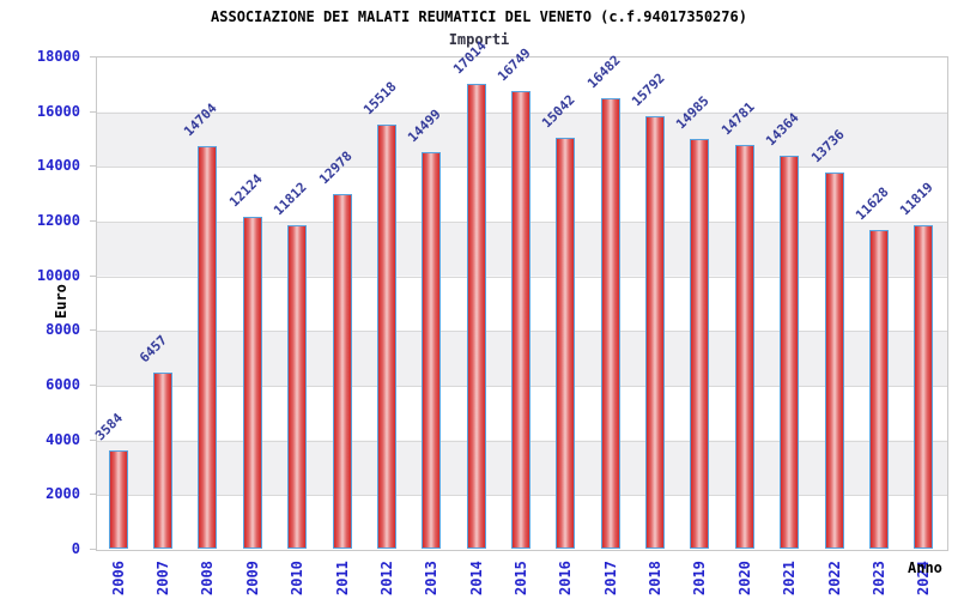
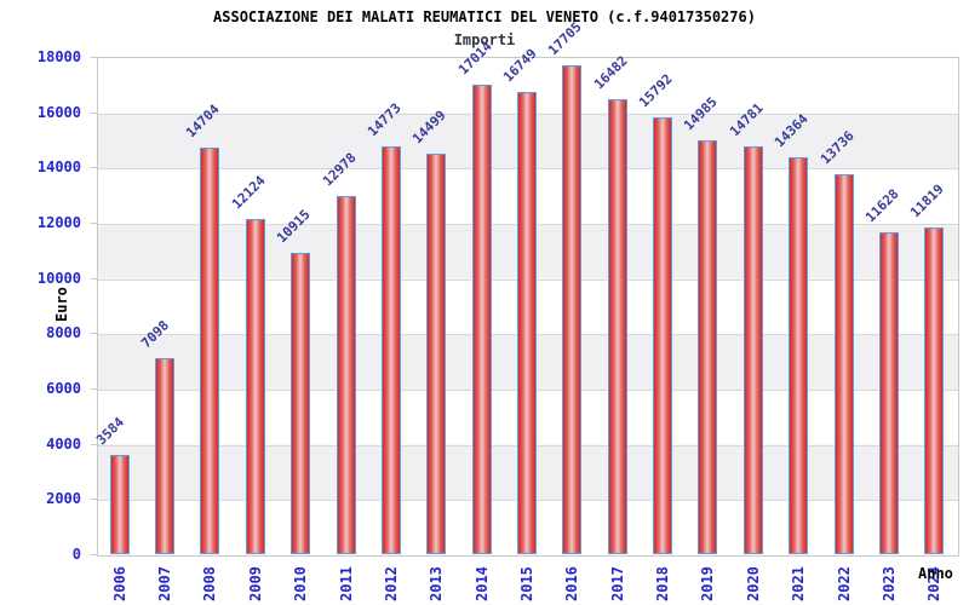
2007: 6457 -> 7098
2010: 11812 -> 10915
2012: 15518 -> 14773
2016: 15042 -> 17705
